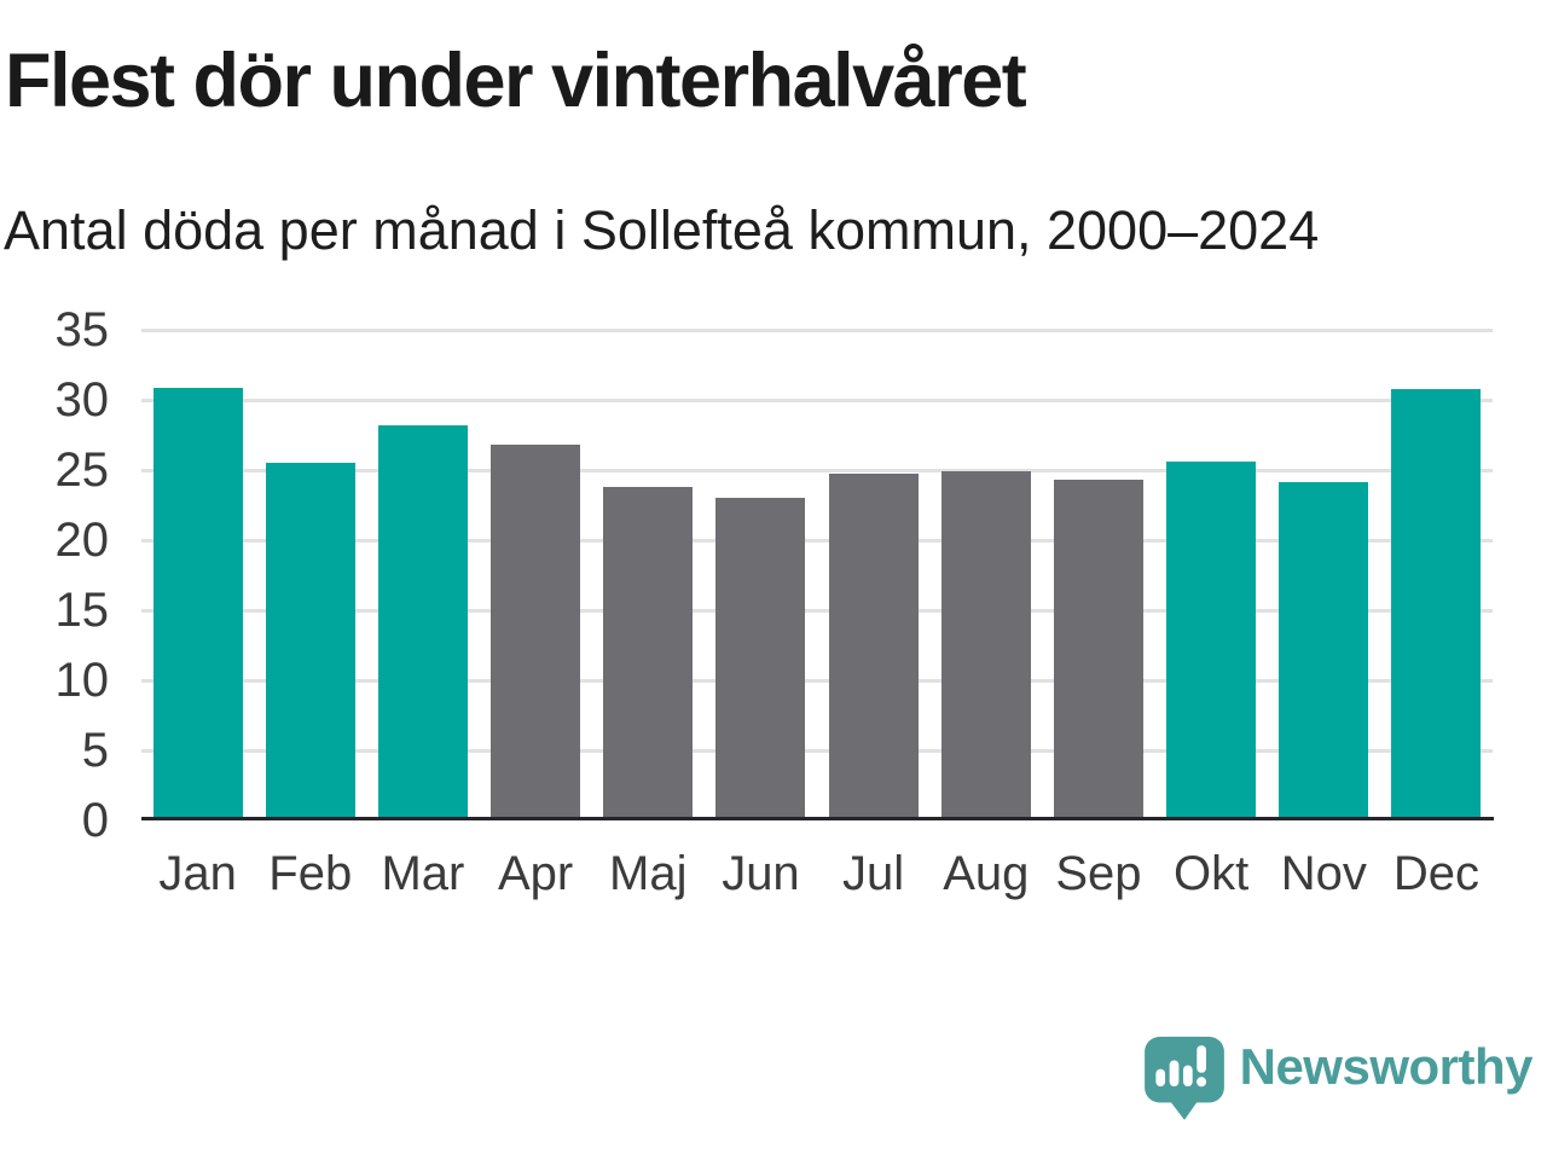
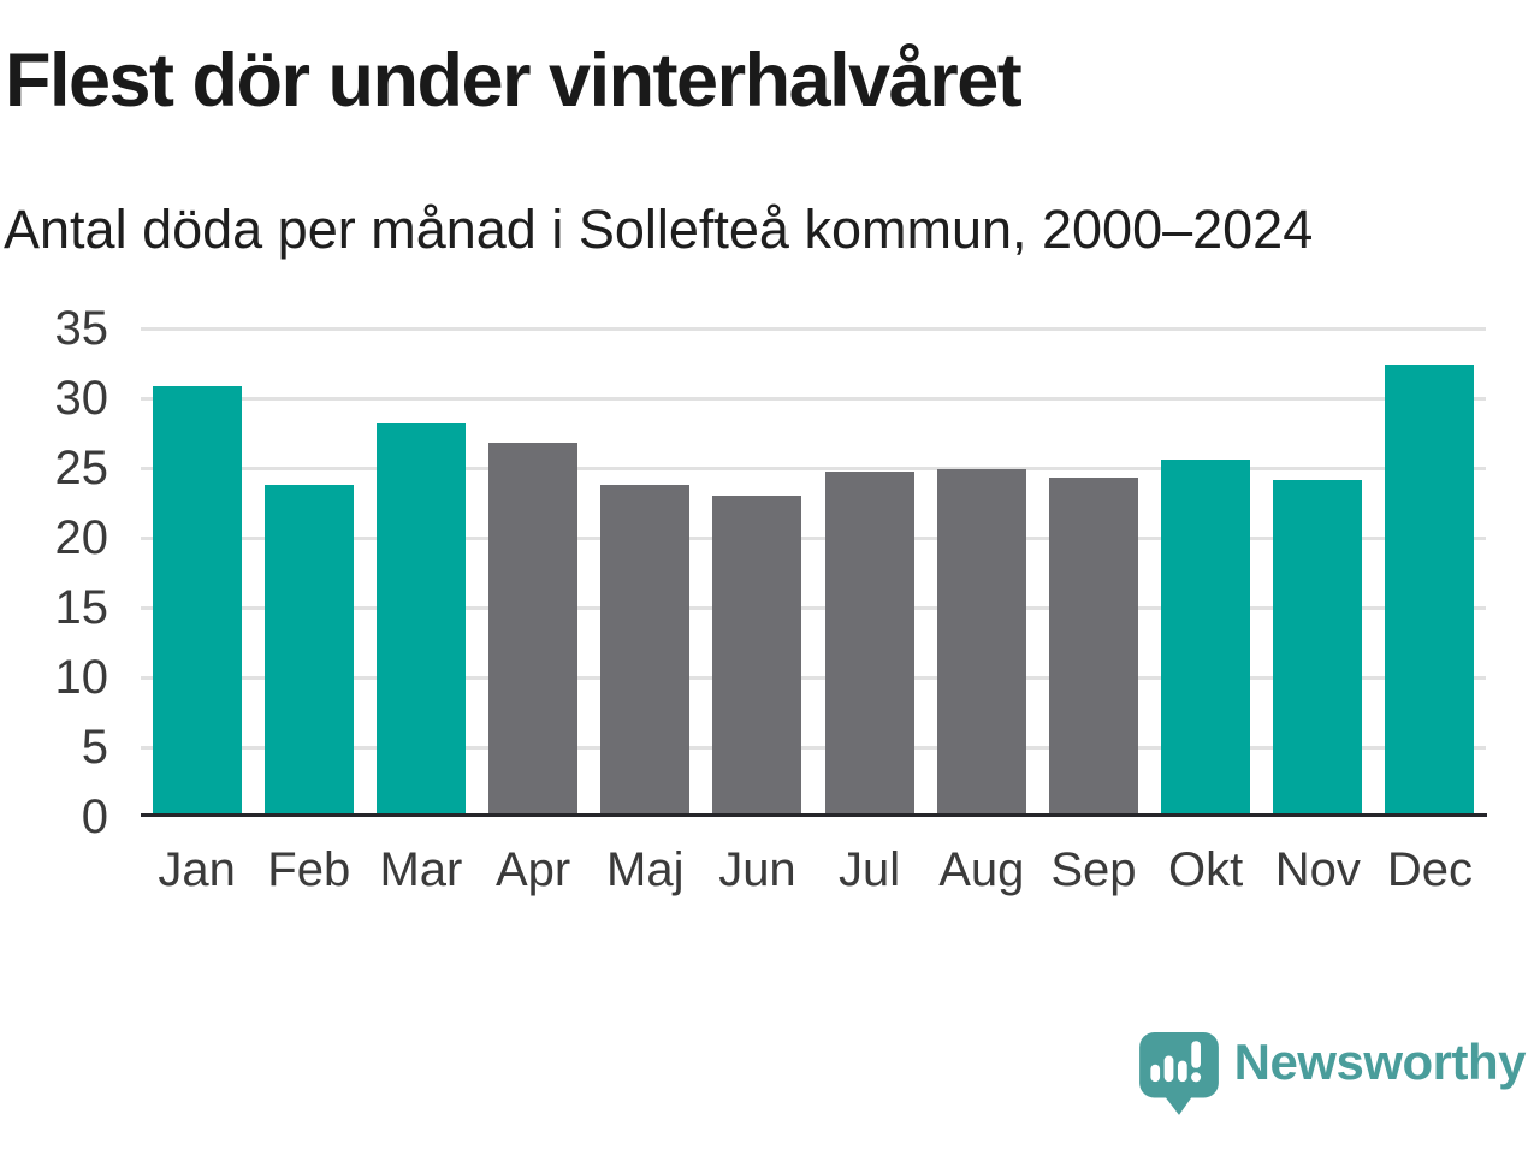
Feb: 25.5 -> 23.8
Dec: 30.8 -> 32.4
